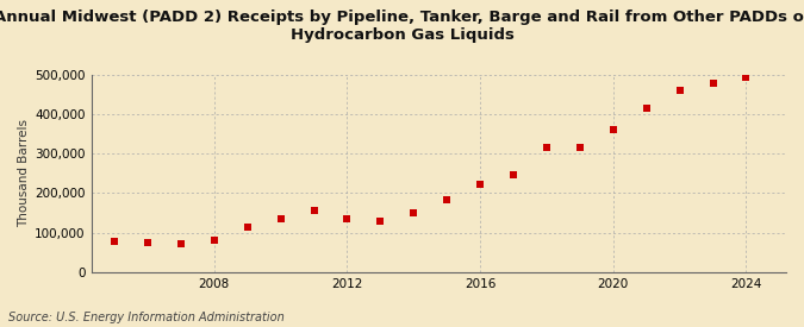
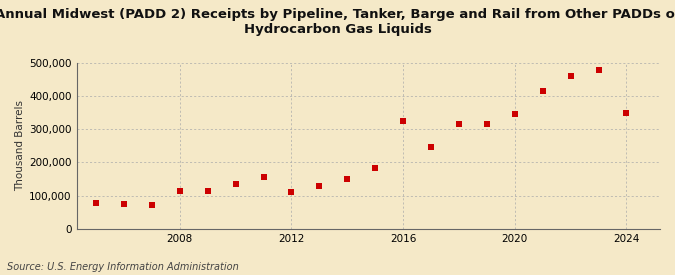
2008: 80,000 -> 115,000
2012: 135,000 -> 110,000
2016: 222,000 -> 325,000
2020: 362,000 -> 345,000
2024: 495,000 -> 350,000
